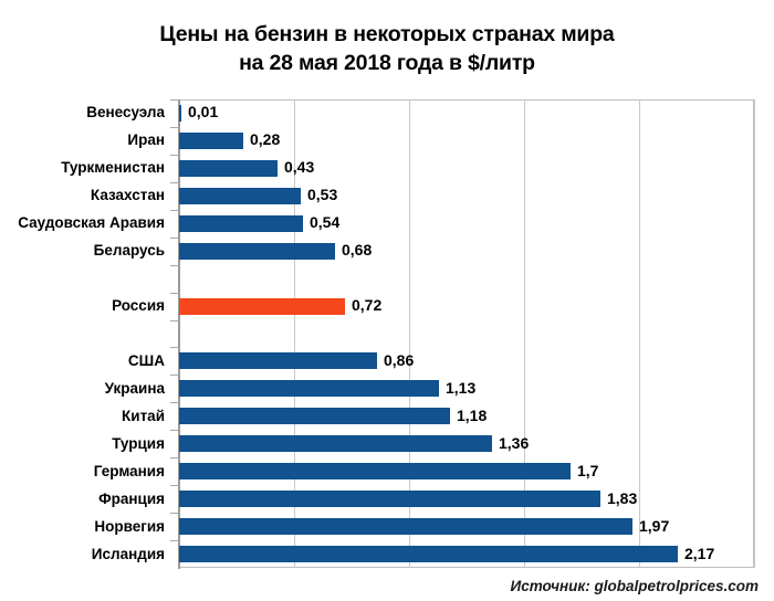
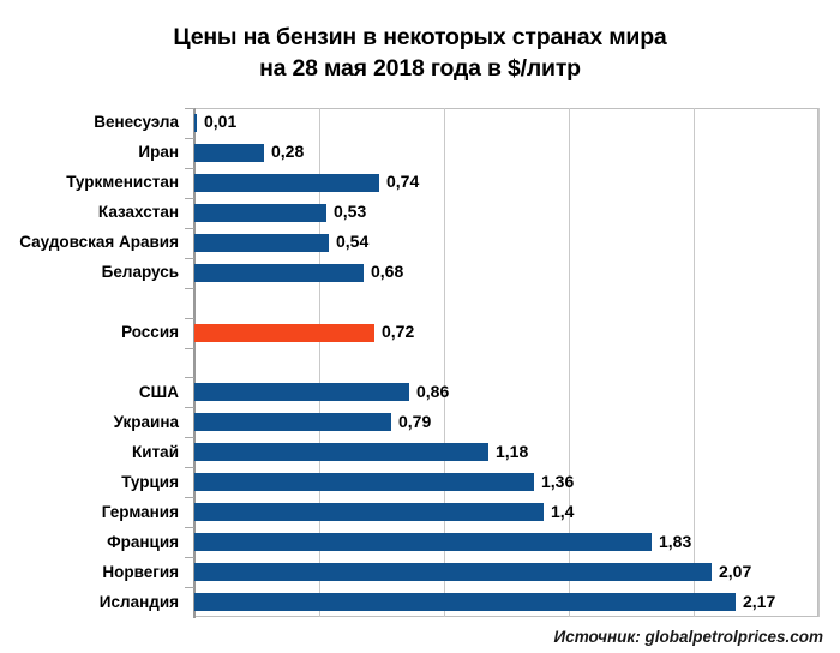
Туркменистан: 0,43 -> 0,74
Украина: 1,13 -> 0,79
Германия: 1,7 -> 1,4
Норвегия: 1,97 -> 2,07
